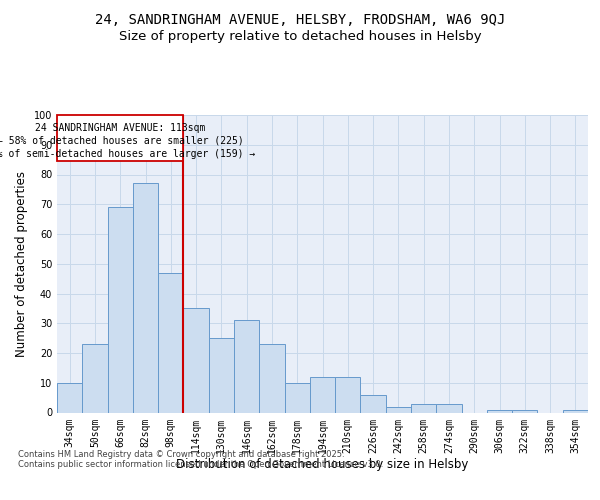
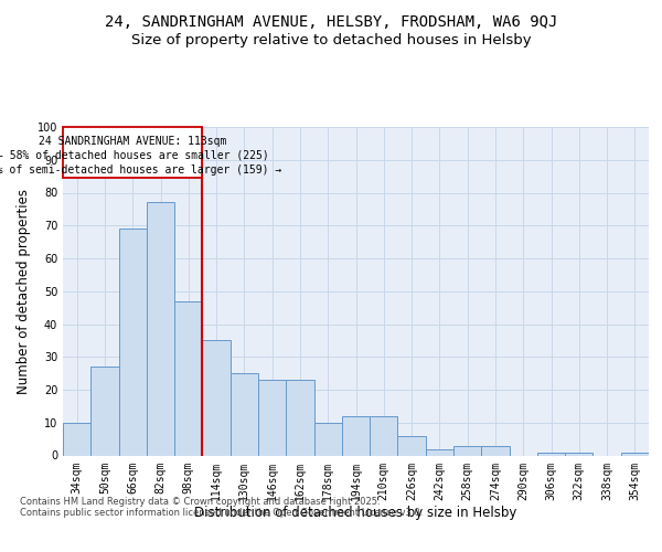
50sqm: 23 -> 27
146sqm: 31 -> 23
